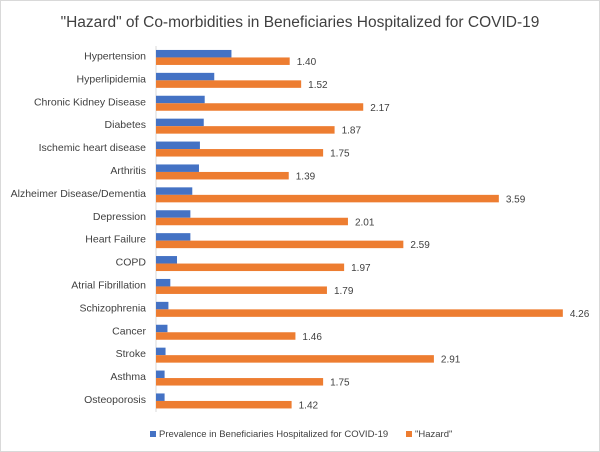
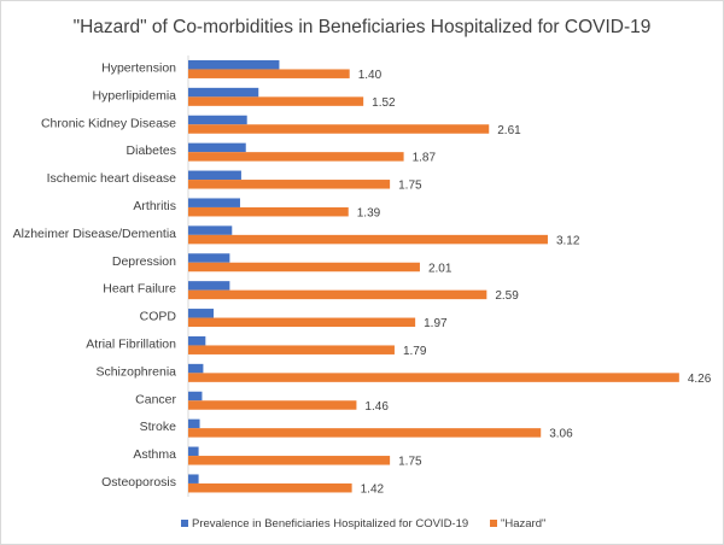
"Hazard"/Chronic Kidney Disease: 2.17 -> 2.61
"Hazard"/Alzheimer Disease/Dementia: 3.59 -> 3.12
"Hazard"/Stroke: 2.91 -> 3.06
